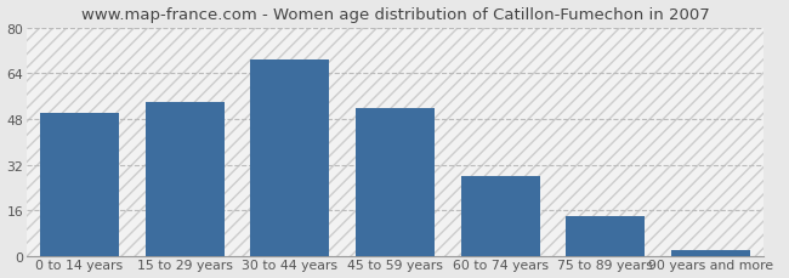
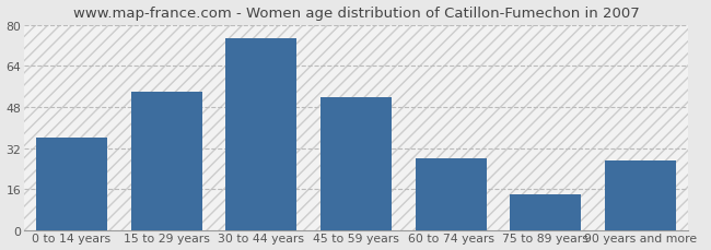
0 to 14 years: 50 -> 36
30 to 44 years: 69 -> 75
90 years and more: 2 -> 27
